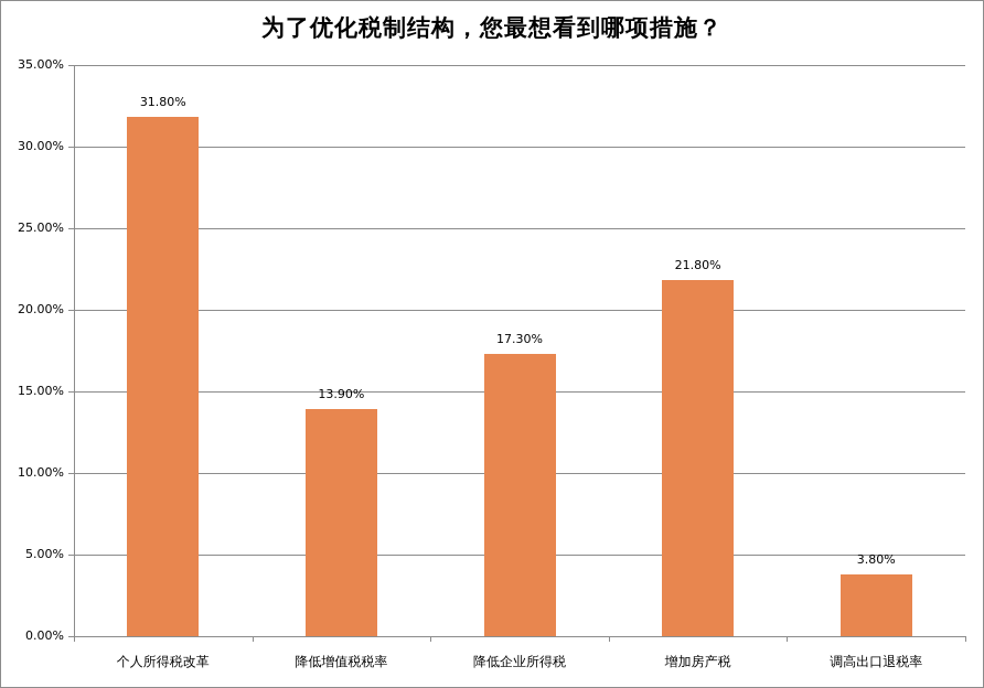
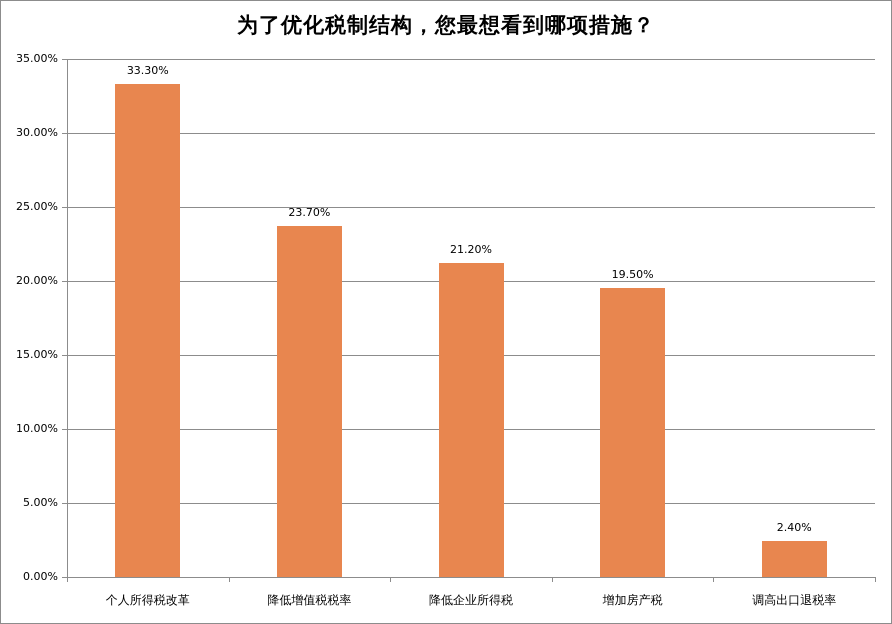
个人所得税改革: 31.80% -> 33.30%
降低增值税税率: 13.90% -> 23.70%
降低企业所得税: 17.30% -> 21.20%
增加房产税: 21.80% -> 19.50%
调高出口退税率: 3.80% -> 2.40%
